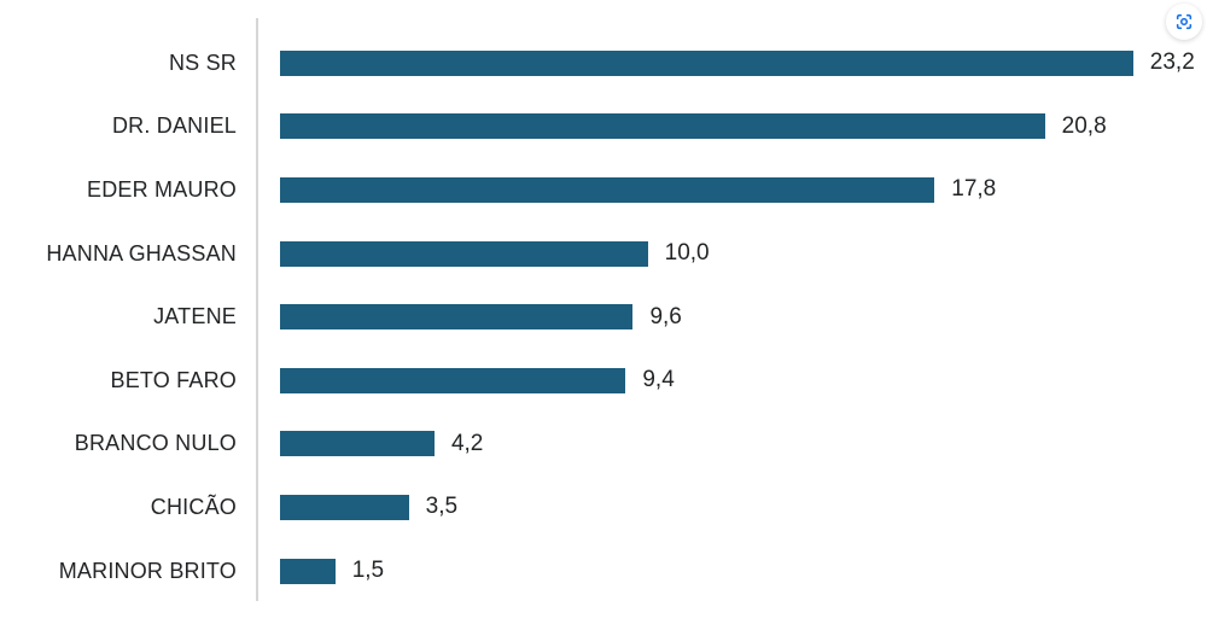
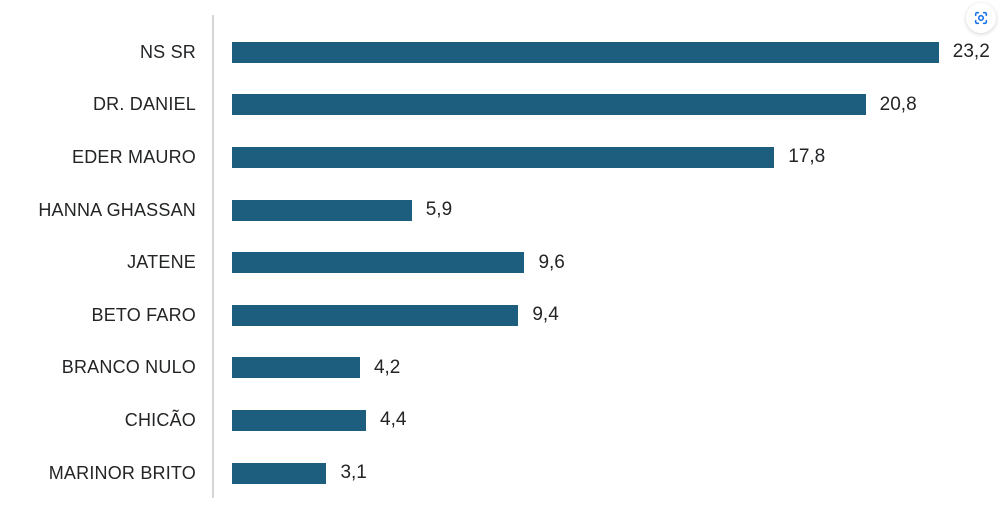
HANNA GHASSAN: 10,0 -> 5,9
CHICÃO: 3,5 -> 4,4
MARINOR BRITO: 1,5 -> 3,1
